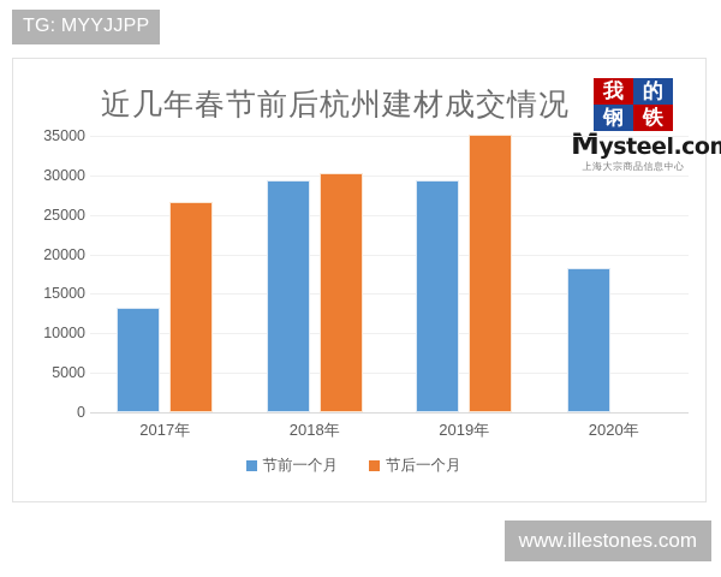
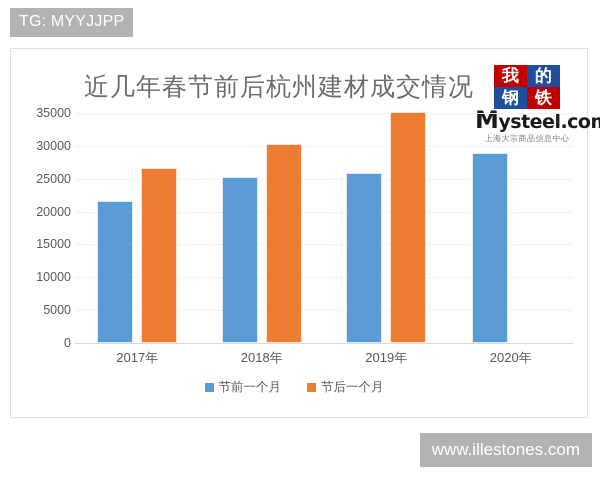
节前一个月/2017年: 13000 -> 21000
节前一个月/2018年: 29000 -> 25000
节前一个月/2019年: 29000 -> 26000
节前一个月/2020年: 18000 -> 29000
